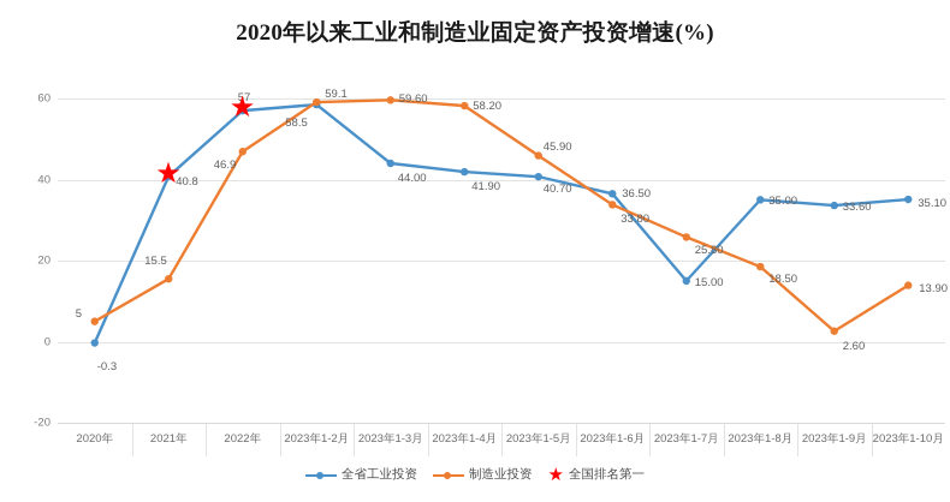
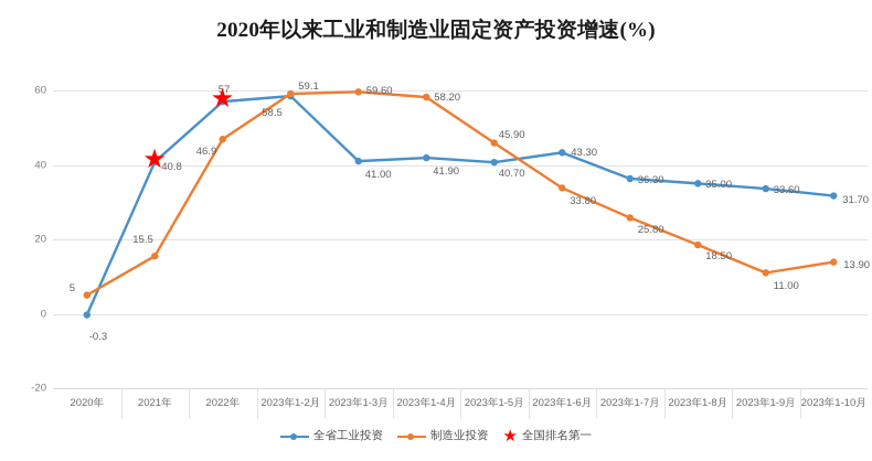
全省工业投资/2023年1-3月: 44.00 -> 41.00
全省工业投资/2023年1-6月: 36.50 -> 43.30
全省工业投资/2023年1-7月: 15.00 -> 36.30
制造业投资/2023年1-9月: 2.60 -> 11.00
全省工业投资/2023年1-10月: 35.10 -> 31.70
